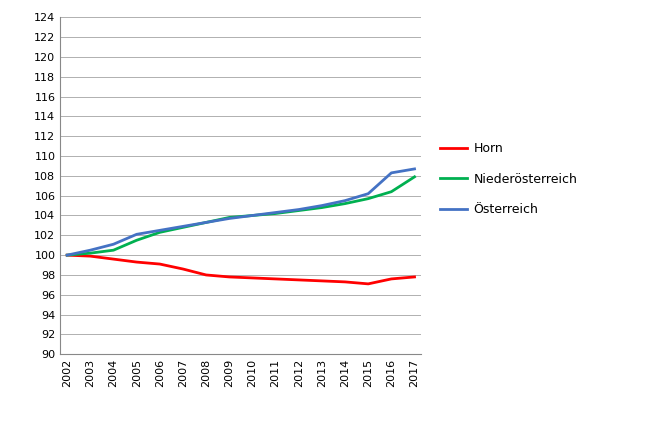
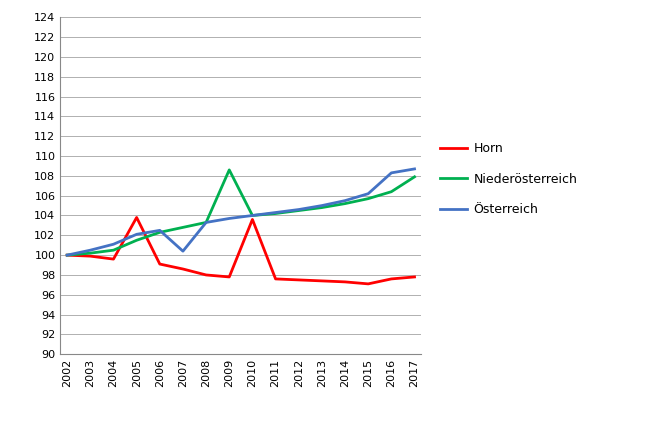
Horn/2005: 99.3 -> 103.8
Österreich/2007: 102.9 -> 100.4
Niederösterreich/2009: 103.8 -> 108.6
Horn/2010: 97.7 -> 103.6
